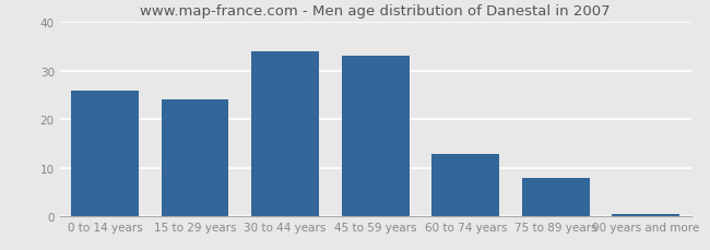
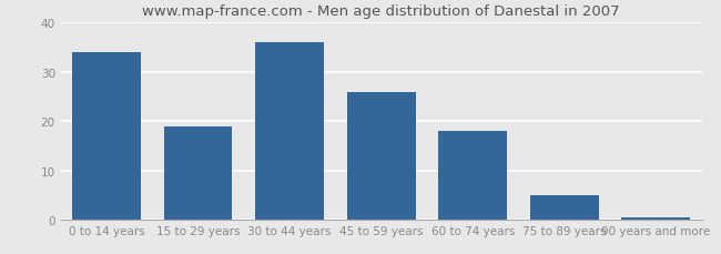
0 to 14 years: 26.0 -> 34.0
15 to 29 years: 24.0 -> 19.0
30 to 44 years: 34.0 -> 36.0
45 to 59 years: 33.0 -> 26.0
60 to 74 years: 13.0 -> 18.0
75 to 89 years: 8.0 -> 5.0
